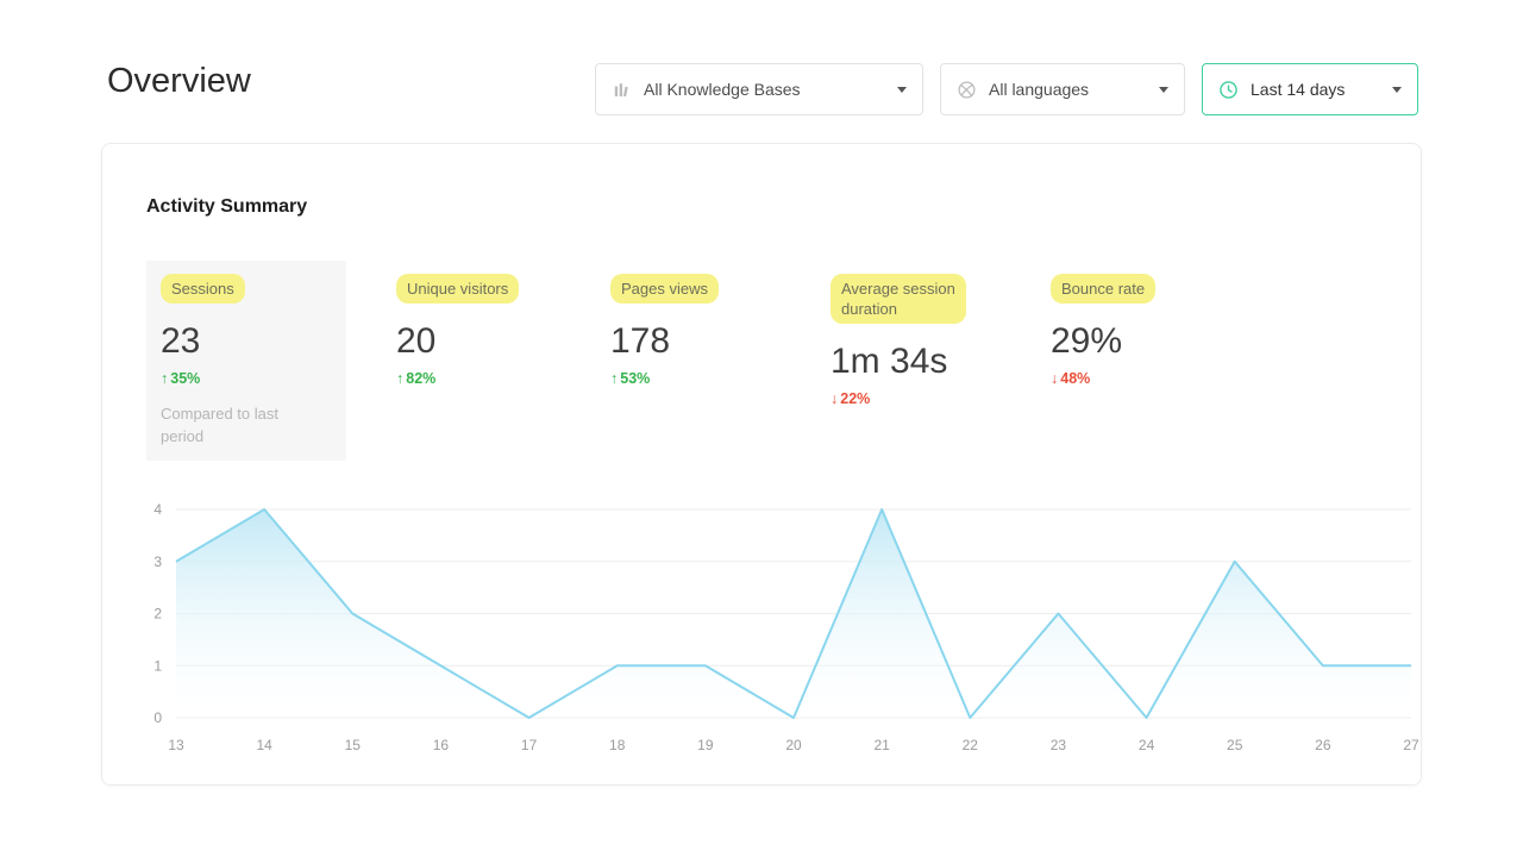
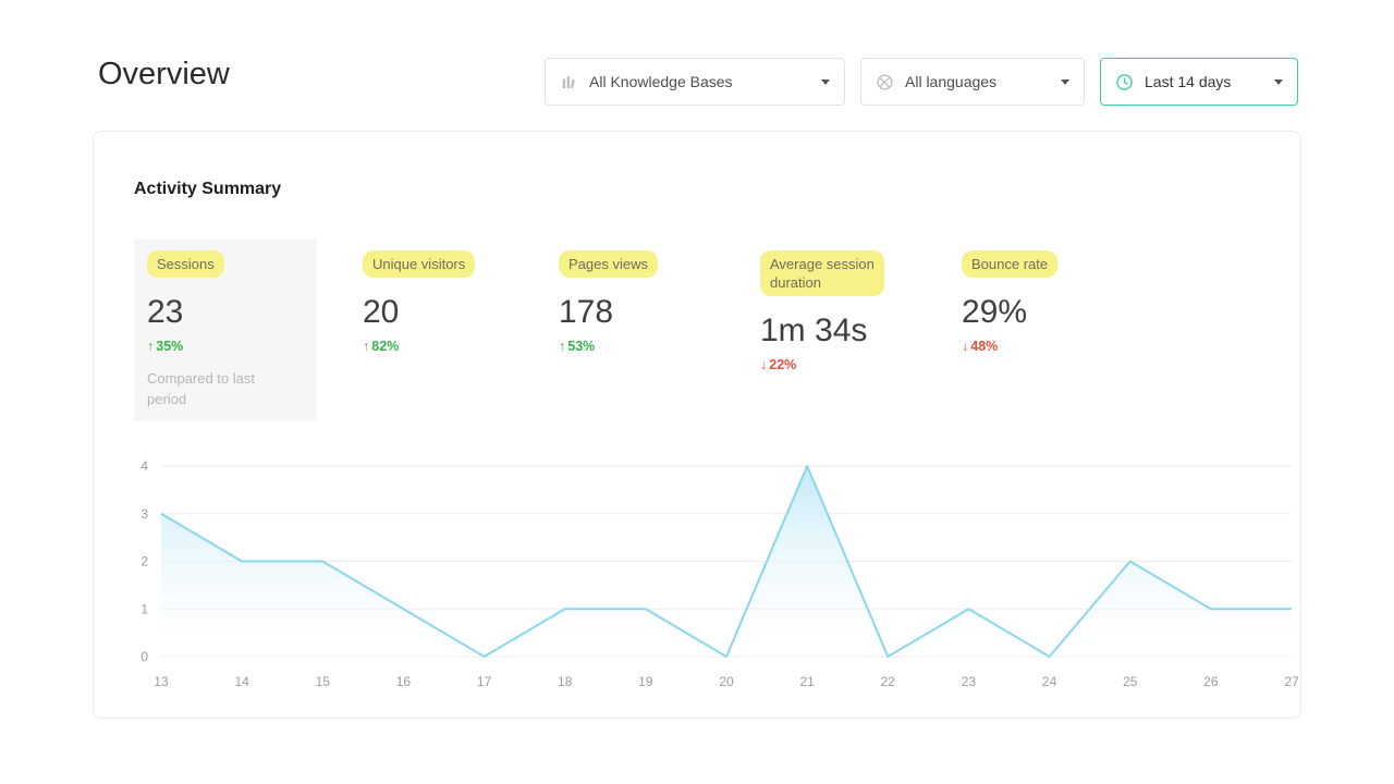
14: 4 -> 2
23: 2 -> 1
25: 3 -> 2
